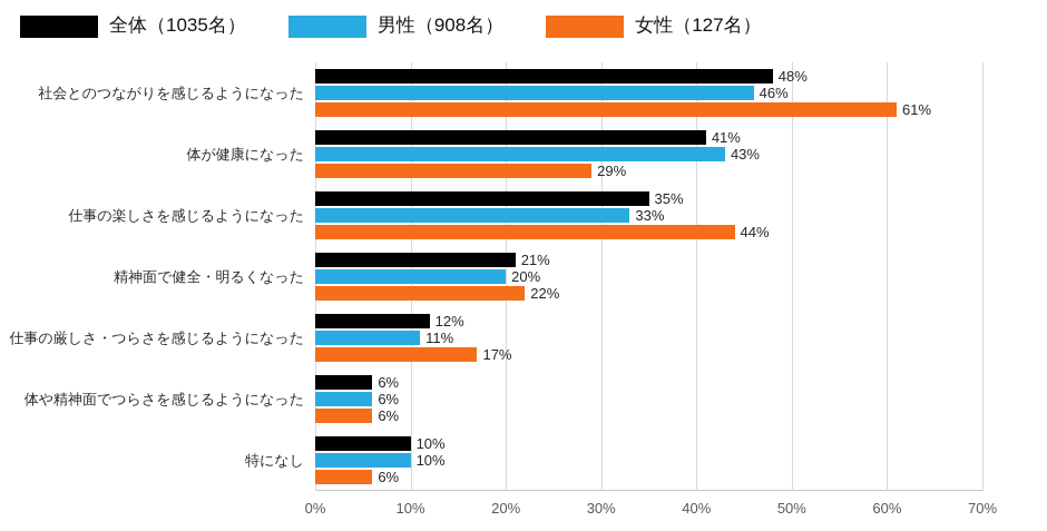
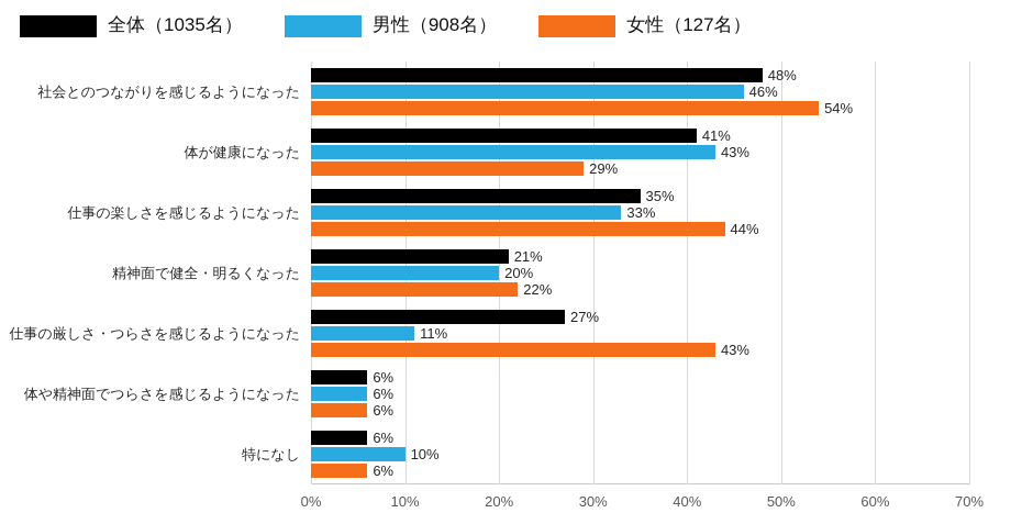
女性（127名）/社会とのつながりを感じるようになった: 61% -> 54%
全体（1035名）/仕事の厳しさ・つらさを感じるようになった: 12% -> 27%
女性（127名）/仕事の厳しさ・つらさを感じるようになった: 17% -> 43%
全体（1035名）/特になし: 10% -> 6%
